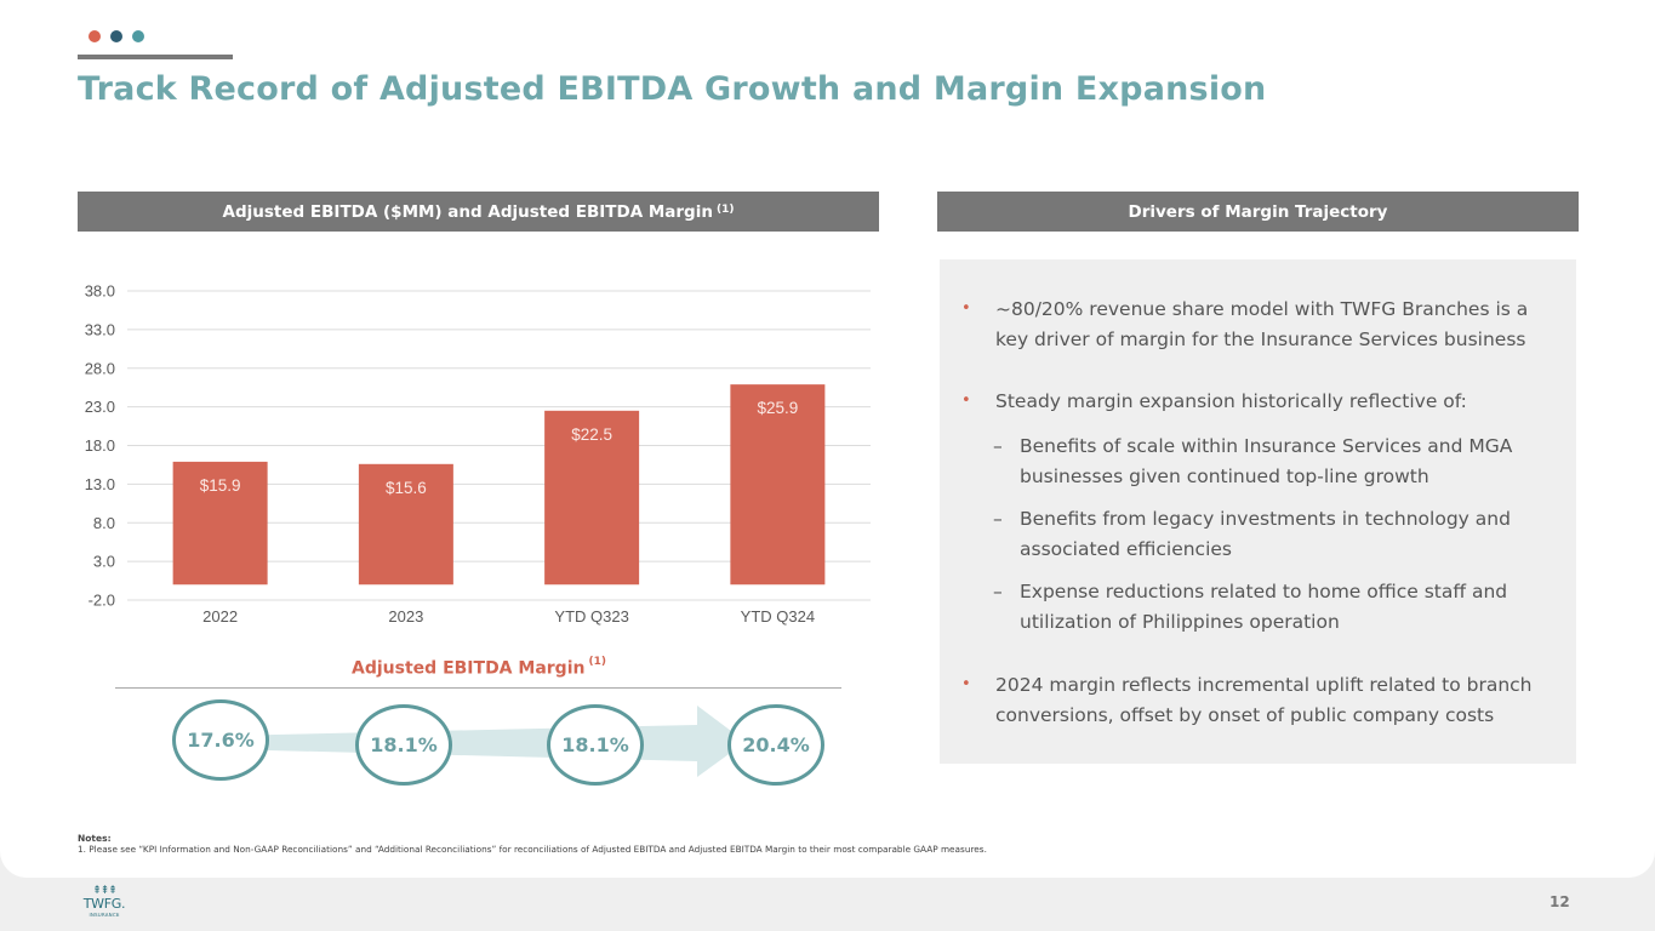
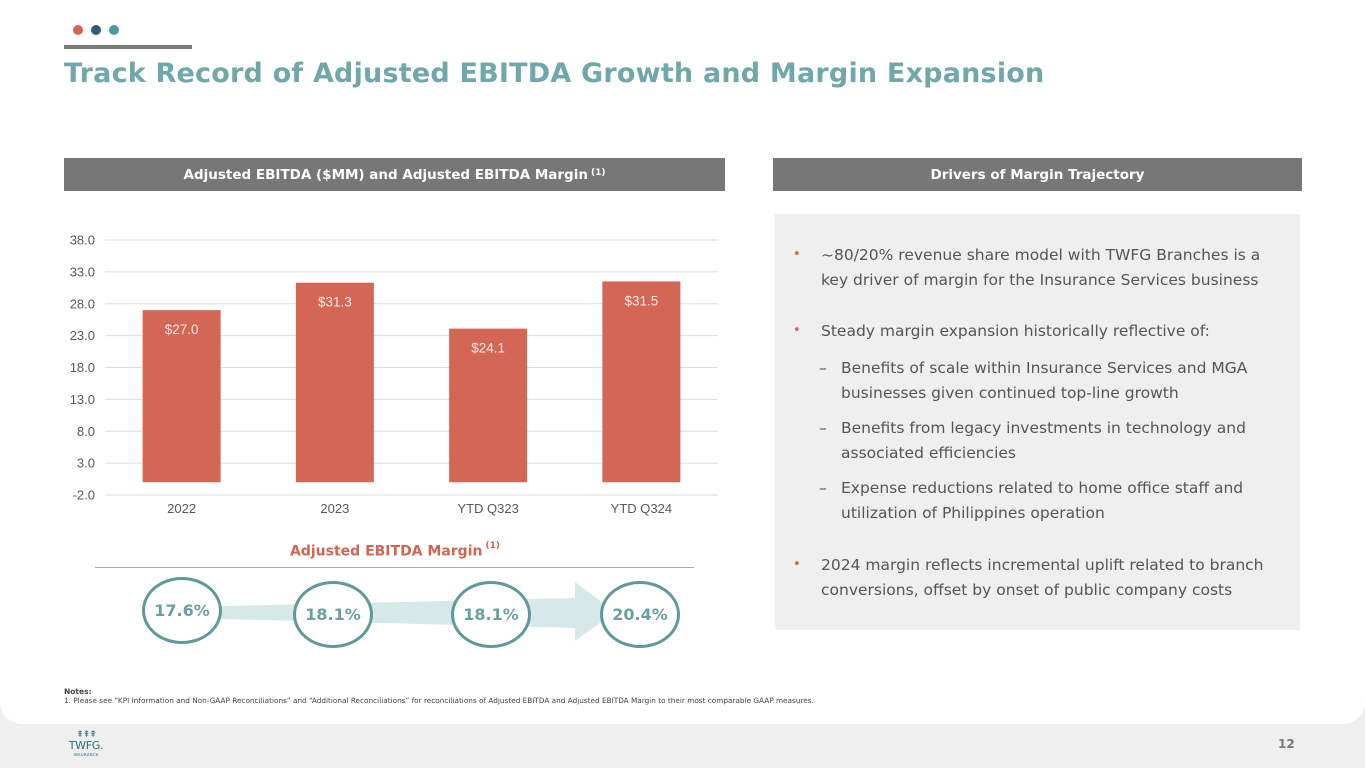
2022: $15.9 -> $27.0
2023: $15.6 -> $31.3
YTD Q323: $22.5 -> $24.1
YTD Q324: $25.9 -> $31.5
